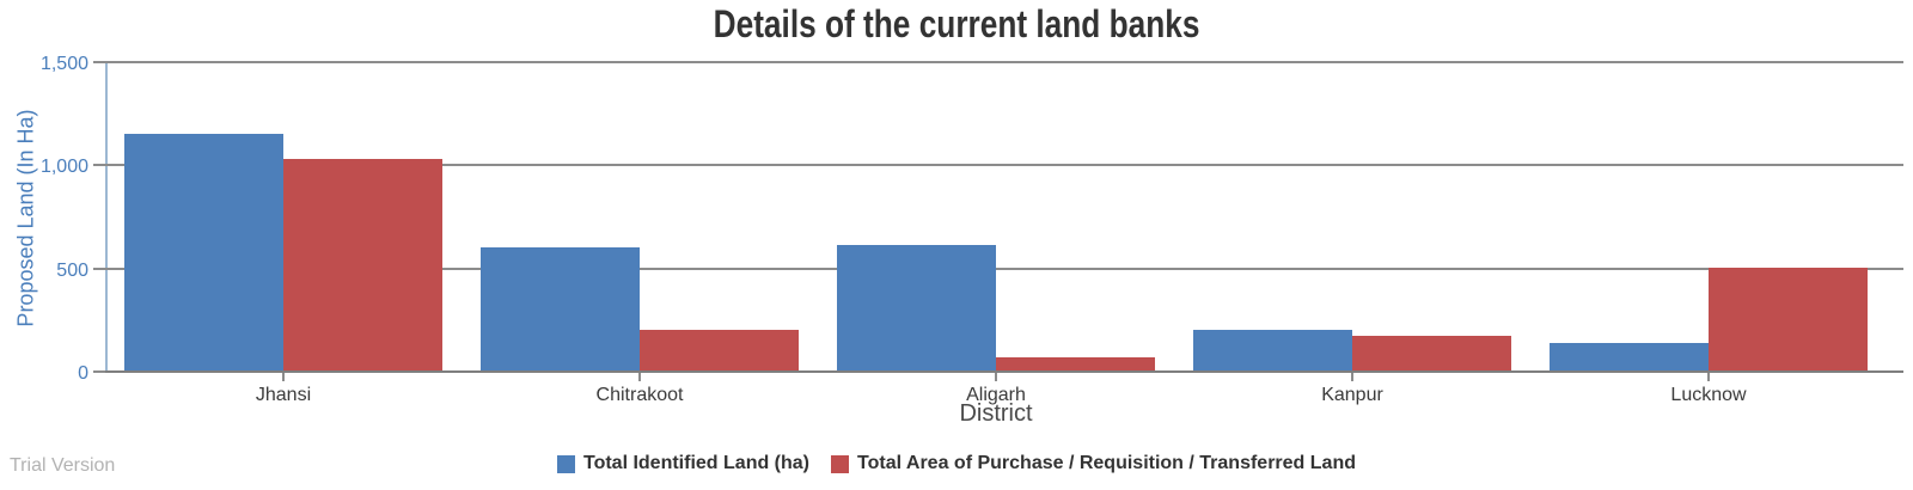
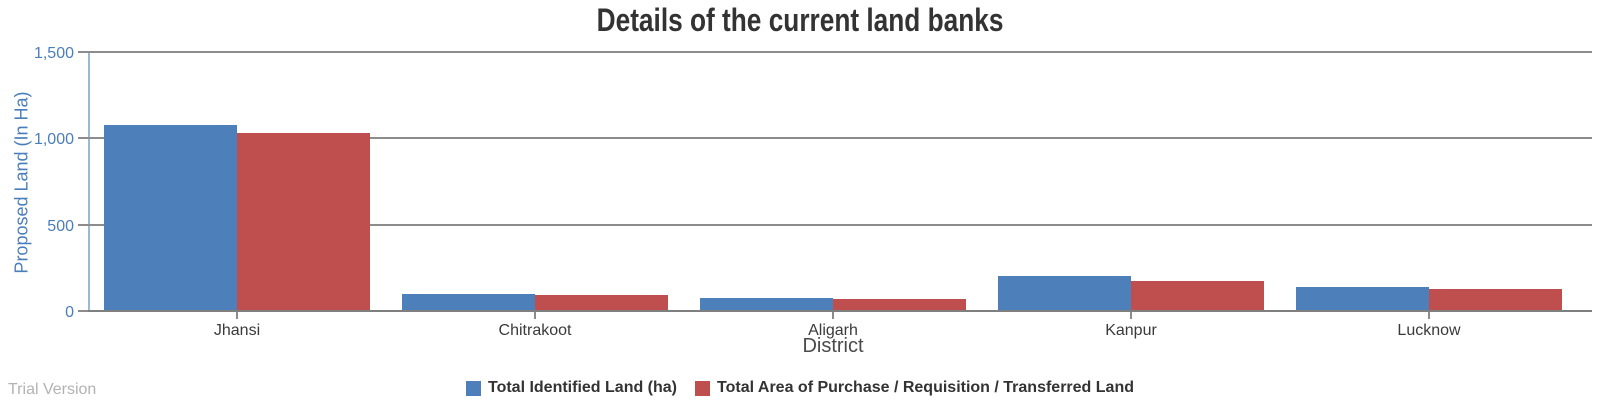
Total Identified Land (ha)/Jhansi: 1160 -> 1080
Total Identified Land (ha)/Chitrakoot: 610 -> 100
Total Area of Purchase / Requisition / Transferred Land/Chitrakoot: 210 -> 100
Total Identified Land (ha)/Aligarh: 620 -> 80
Total Area of Purchase / Requisition / Transferred Land/Lucknow: 510 -> 130
